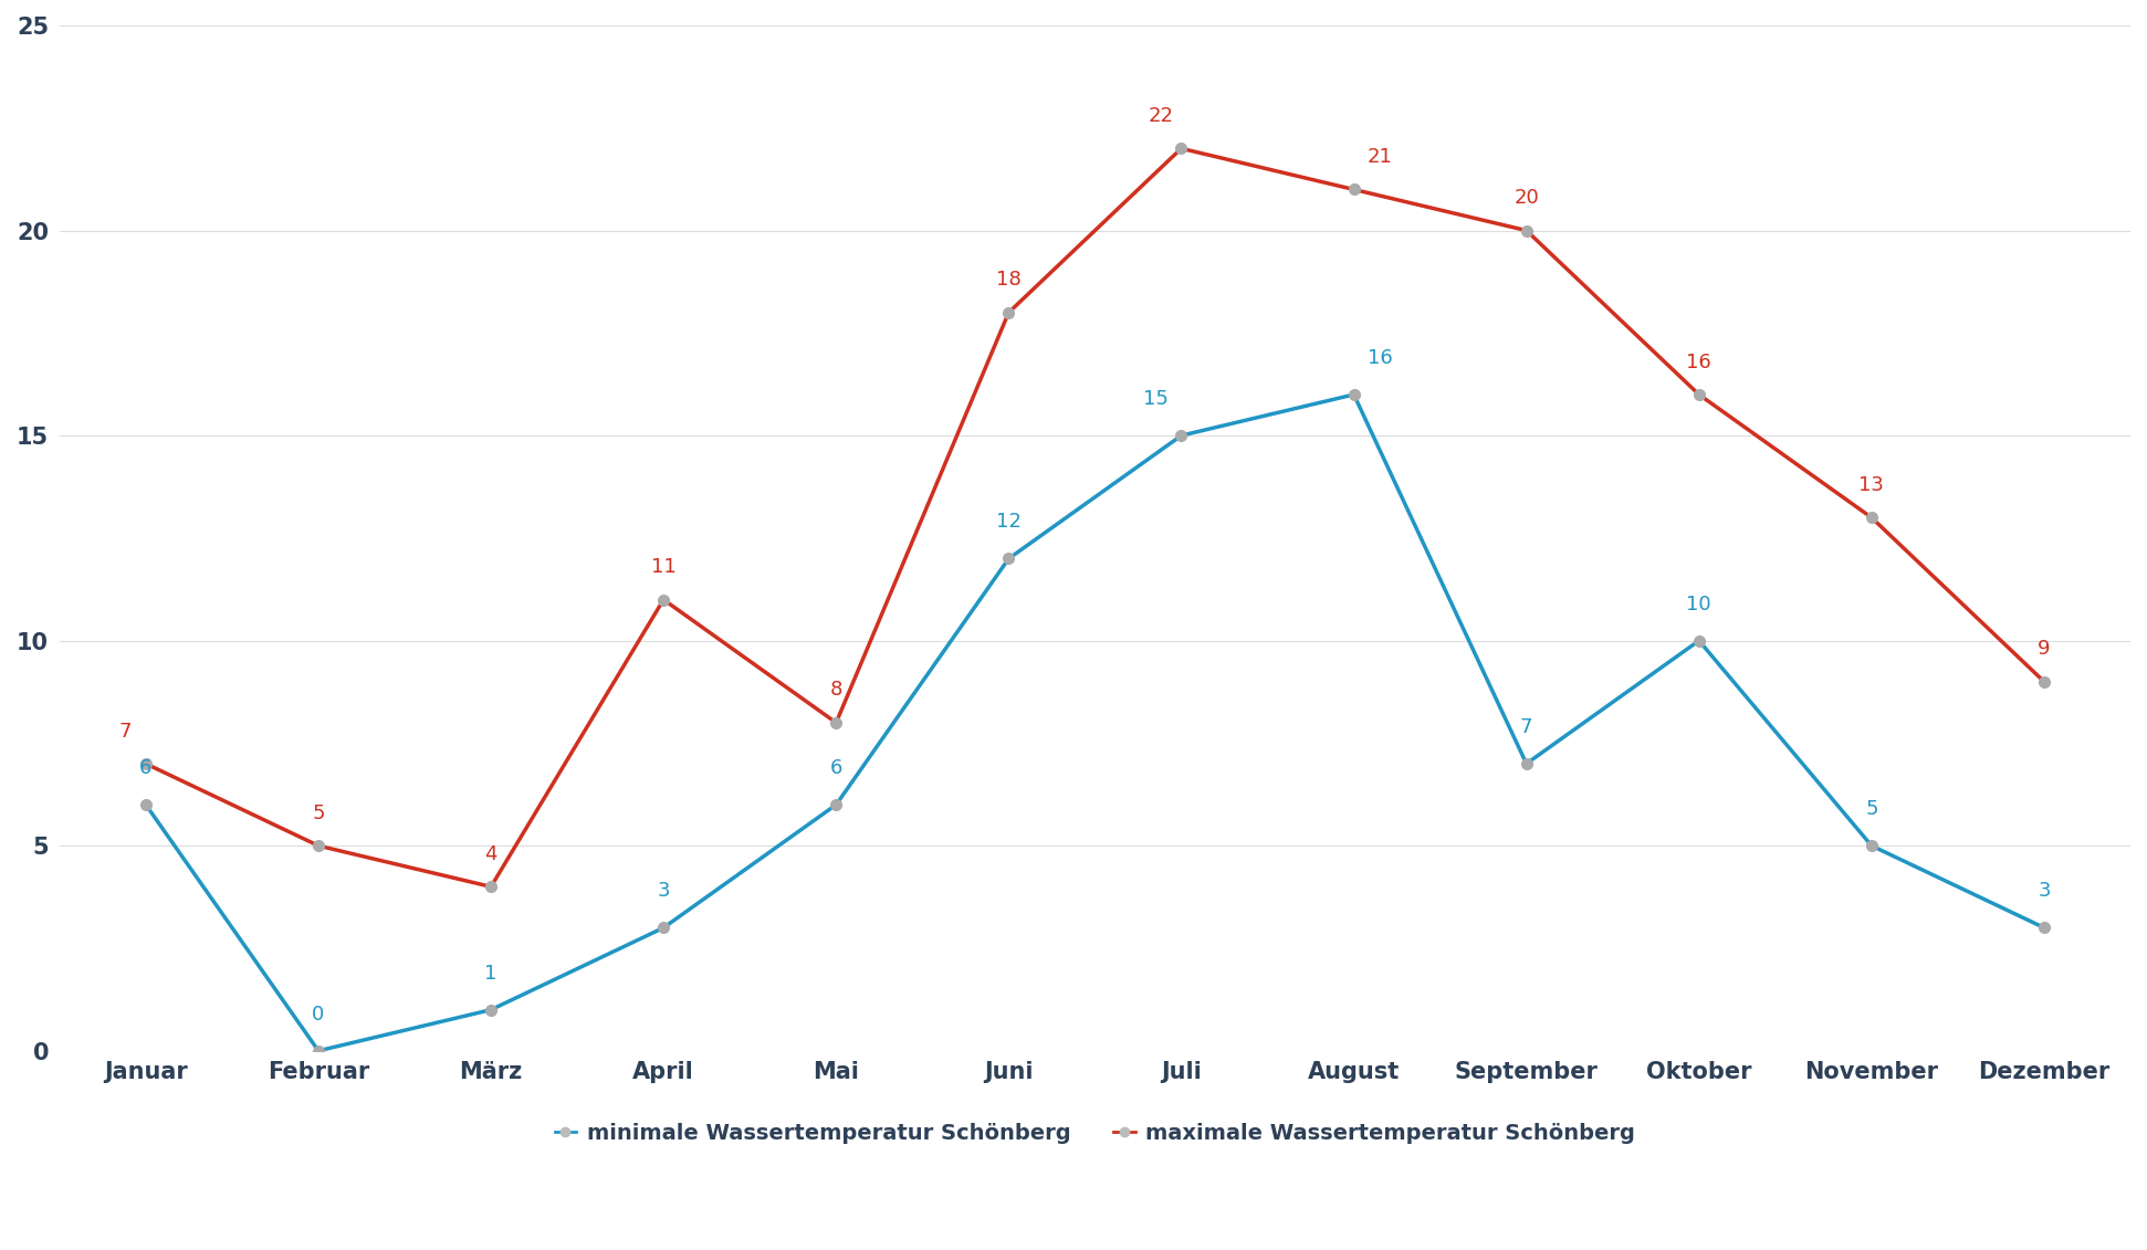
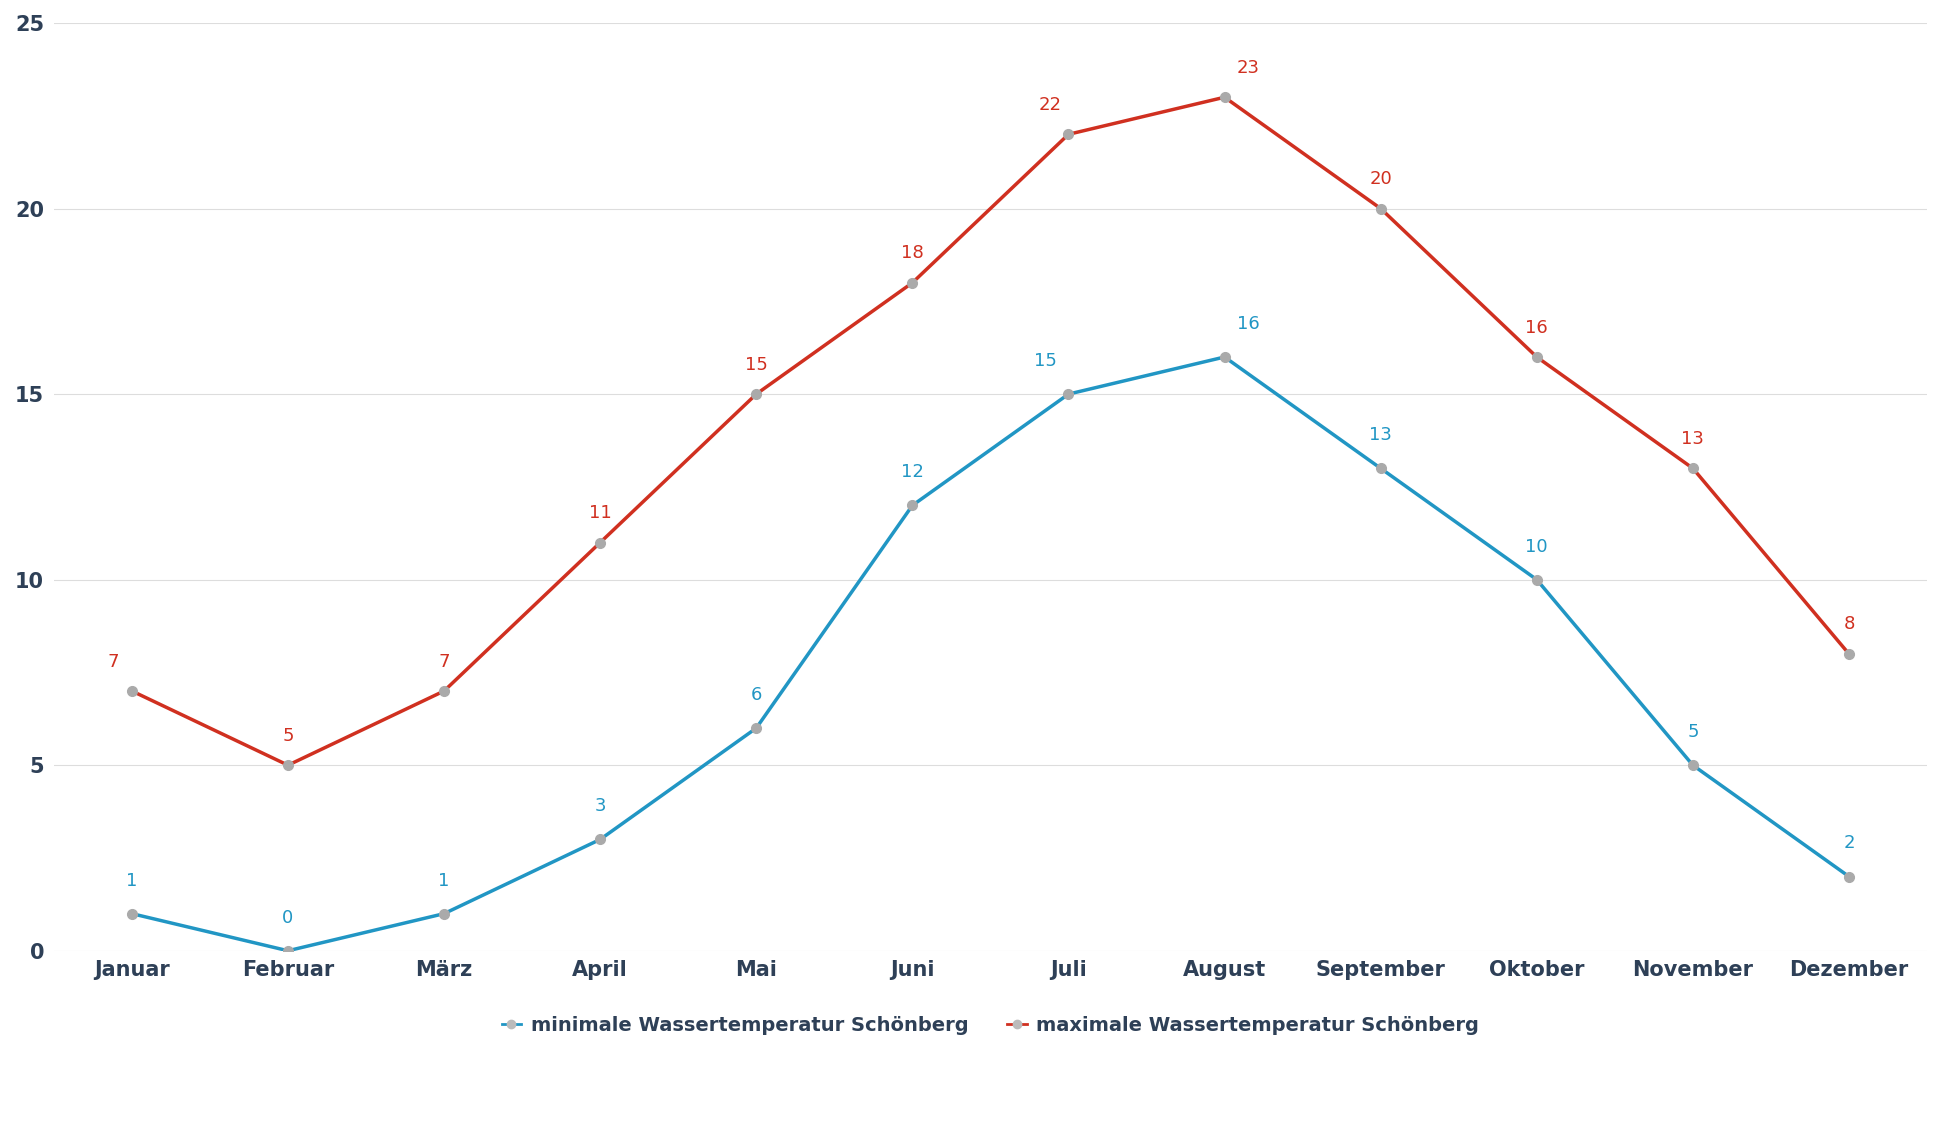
minimale Wassertemperatur Schönberg/Januar: 6 -> 1
maximale Wassertemperatur Schönberg/März: 4 -> 7
maximale Wassertemperatur Schönberg/Mai: 8 -> 15
maximale Wassertemperatur Schönberg/August: 21 -> 23
minimale Wassertemperatur Schönberg/September: 7 -> 13
minimale Wassertemperatur Schönberg/Dezember: 3 -> 2
maximale Wassertemperatur Schönberg/Dezember: 9 -> 8
